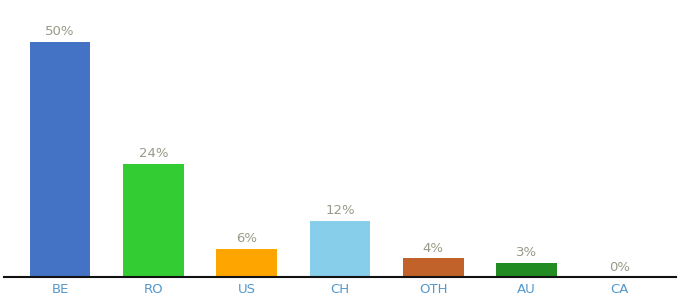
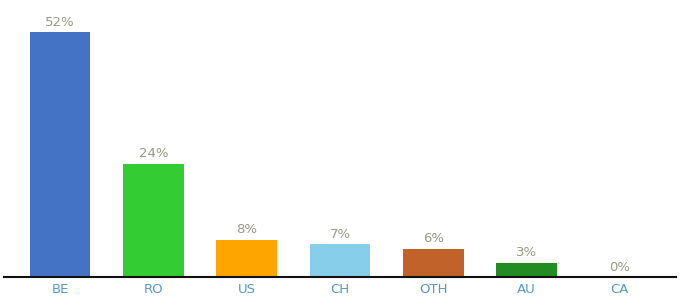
BE: 50% -> 52%
US: 6% -> 8%
CH: 12% -> 7%
OTH: 4% -> 6%
